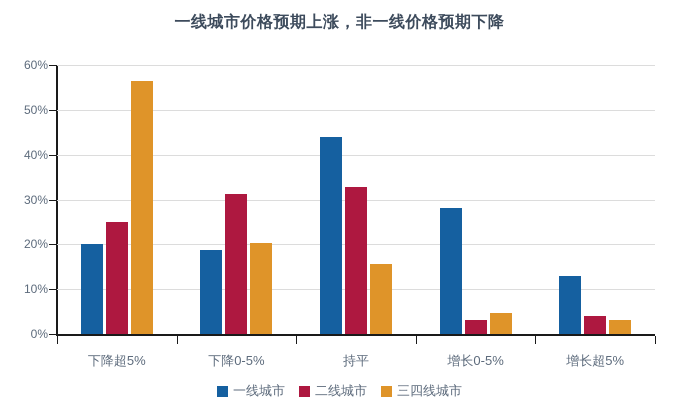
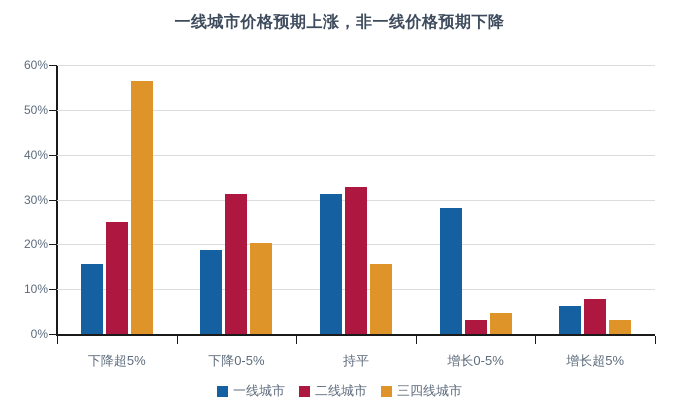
一线城市/下降超5%: 20% -> 16%
一线城市/持平: 44% -> 31%
一线城市/增长超5%: 13% -> 6%
二线城市/增长超5%: 4% -> 8%
